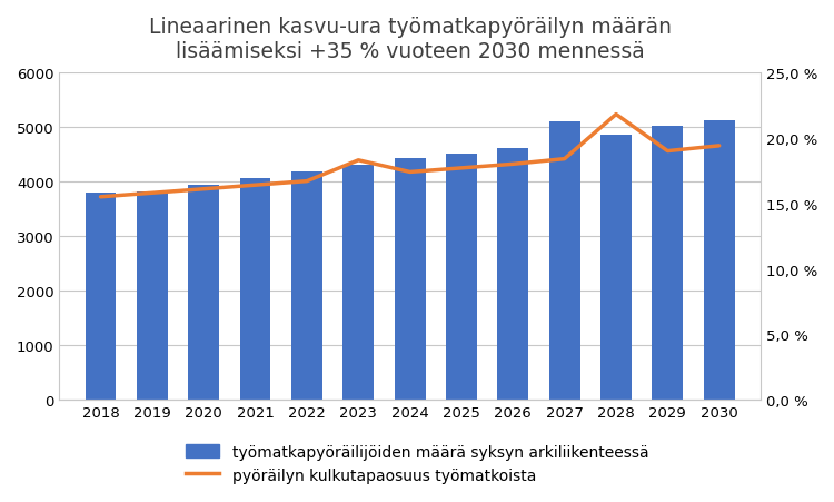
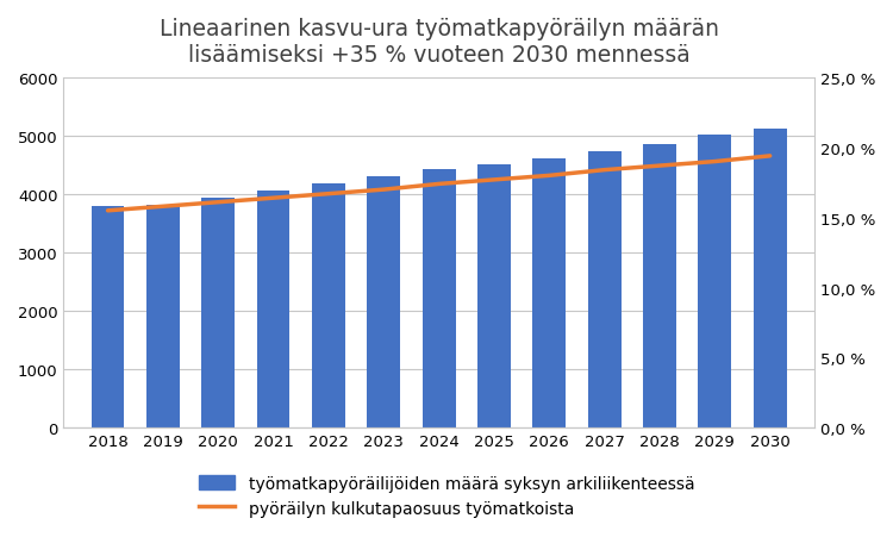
pyöräilyn kulkutapaosuus työmatkoista/2023: 18,3 % -> 17,0 %
työmatkapyöräilijöiden määrä syksyn arkiliikenteessä/2027: 5100 -> 4730
pyöräilyn kulkutapaosuus työmatkoista/2028: 21,8 % -> 18,7 %
